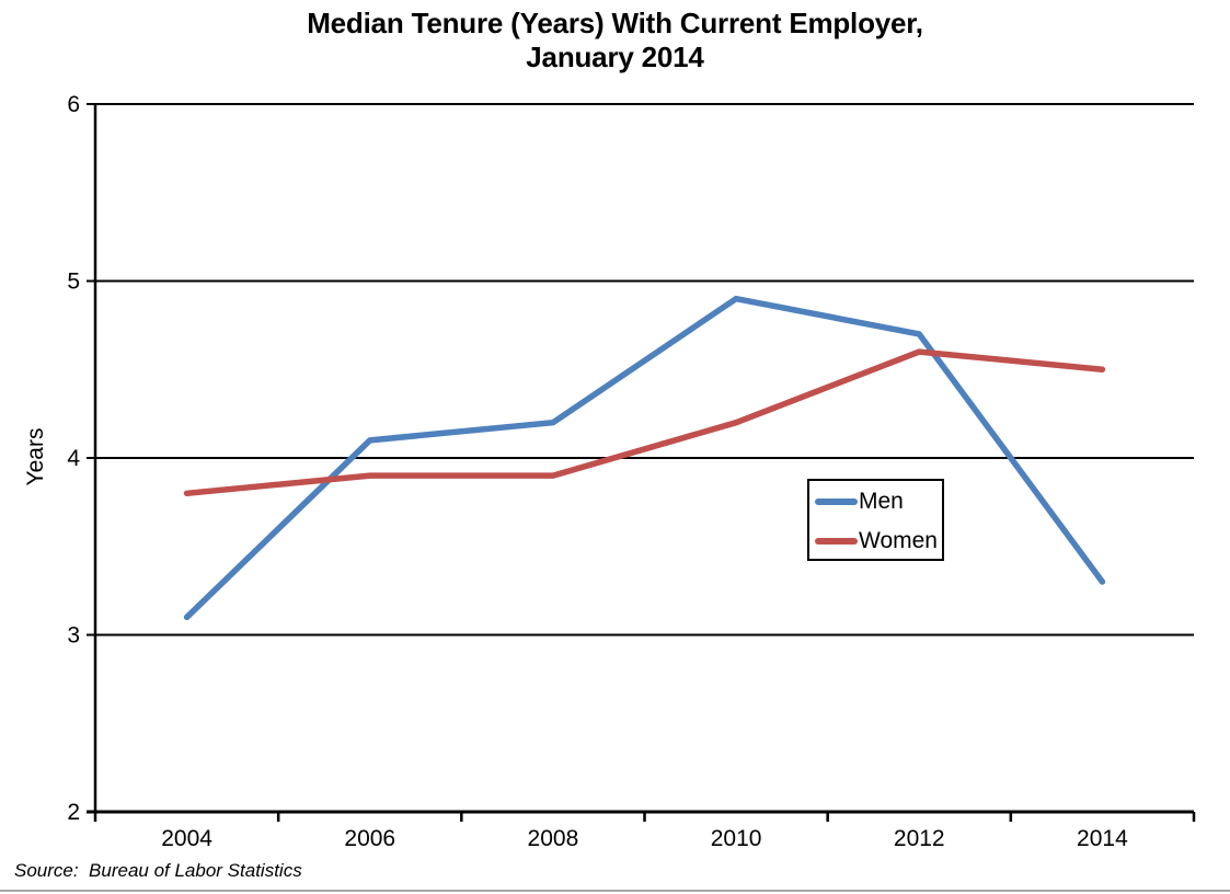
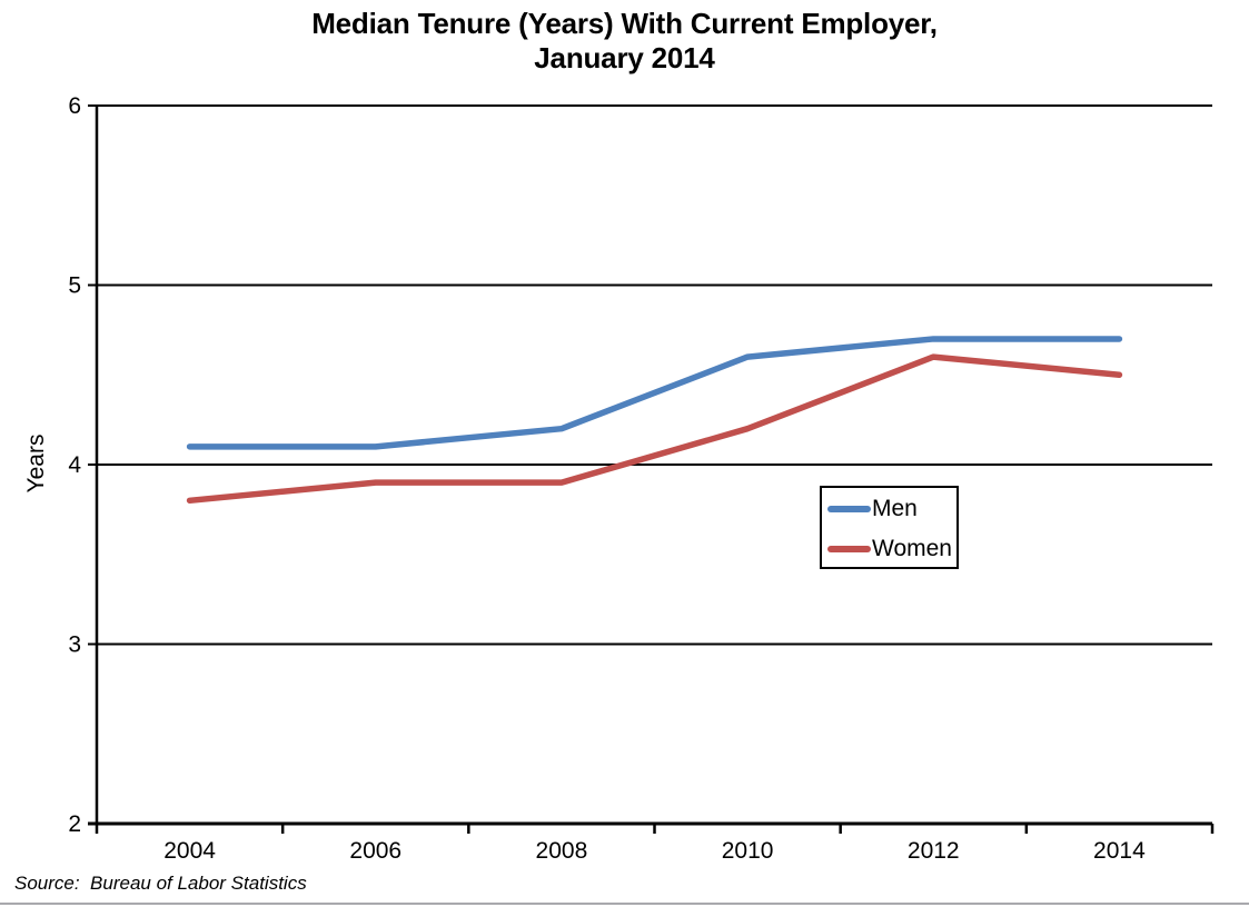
Men/2004: 3.1 -> 4.1
Men/2010: 4.9 -> 4.6
Men/2014: 3.3 -> 4.7
